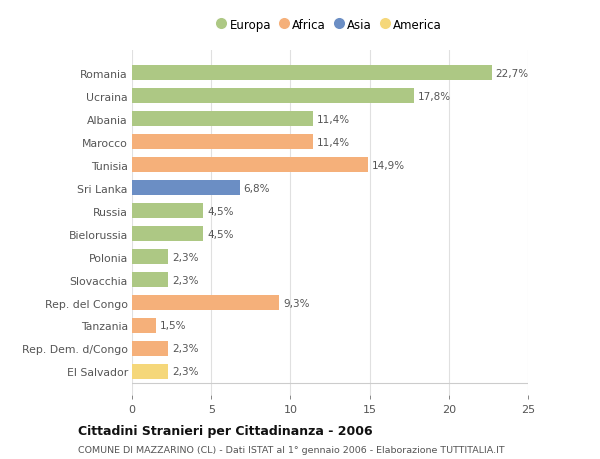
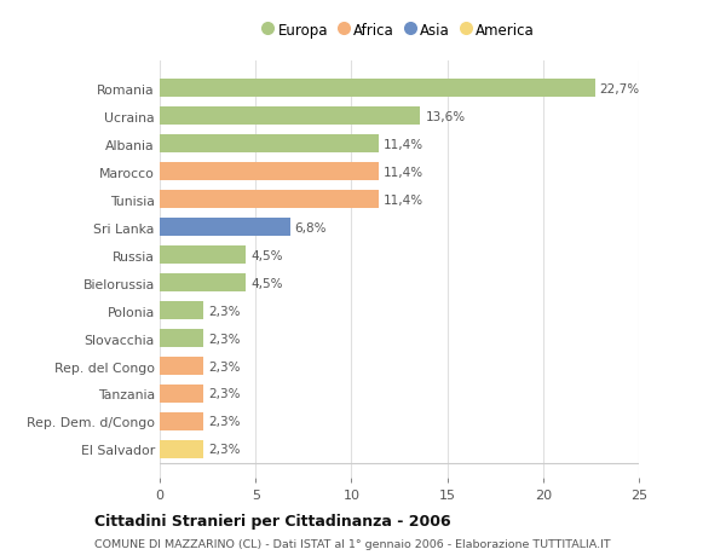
Ucraina: 17,8% -> 13,6%
Tunisia: 14,9% -> 11,4%
Rep. del Congo: 9,3% -> 2,3%
Tanzania: 1,5% -> 2,3%
